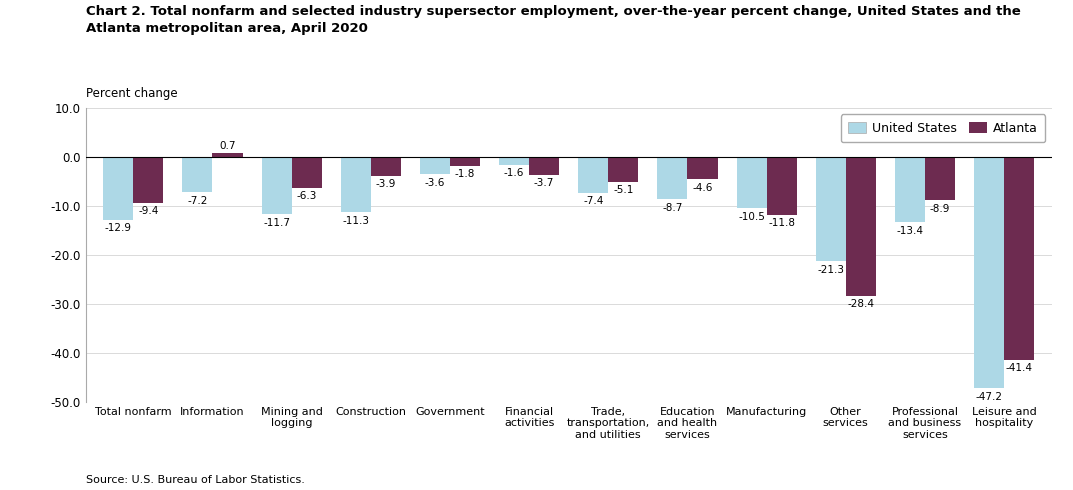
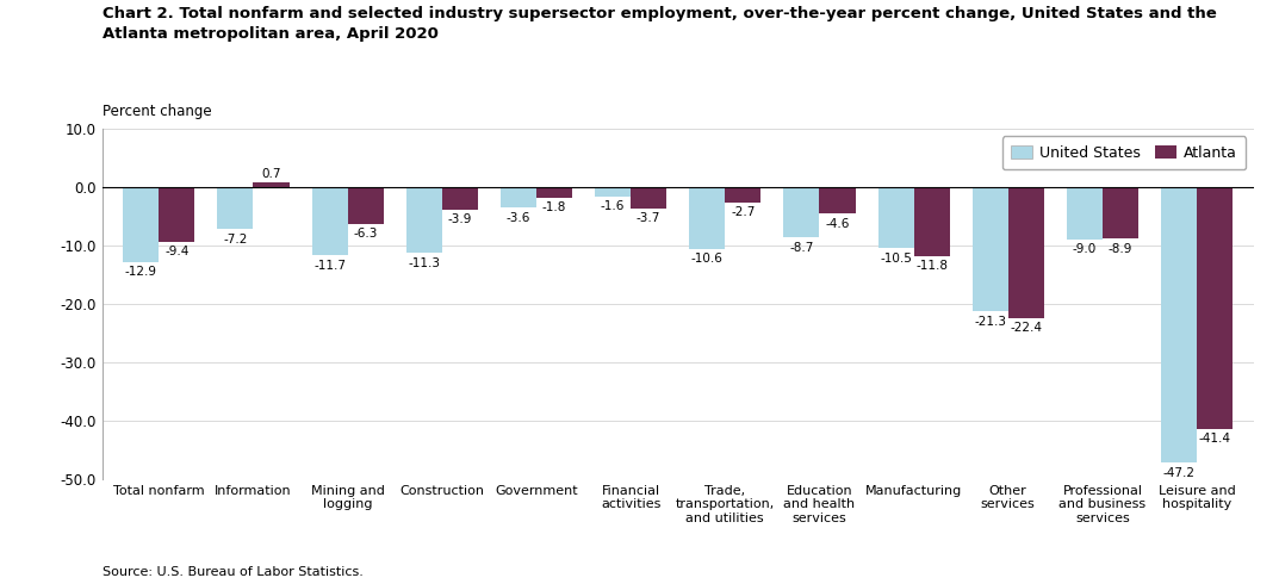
United States/Trade, transportation, and utilities: -7.4 -> -10.6
Atlanta/Trade, transportation, and utilities: -5.1 -> -2.7
Atlanta/Other services: -28.4 -> -22.4
United States/Professional and business services: -13.4 -> -9.0
